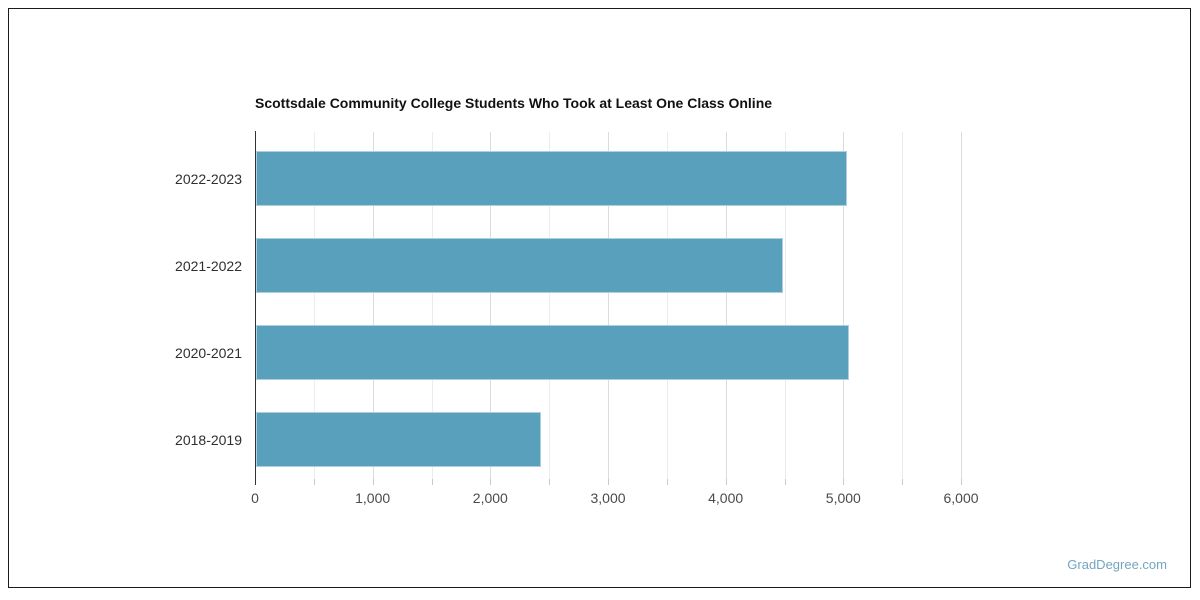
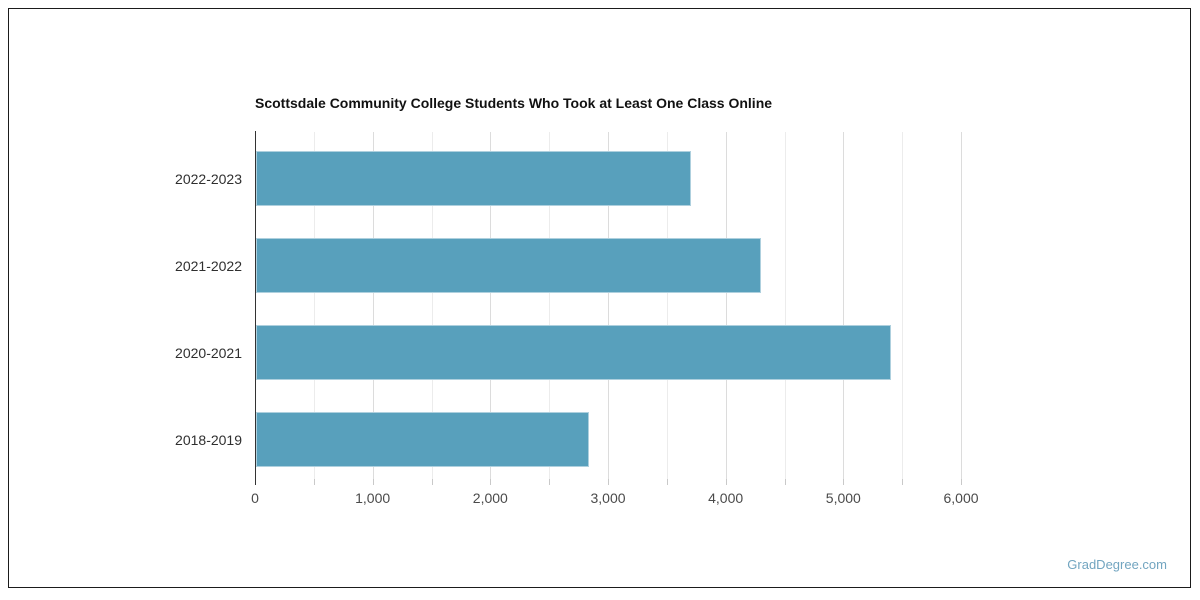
2022-2023: 5020 -> 3700
2021-2022: 4480 -> 4290
2020-2021: 5040 -> 5400
2018-2019: 2420 -> 2830
